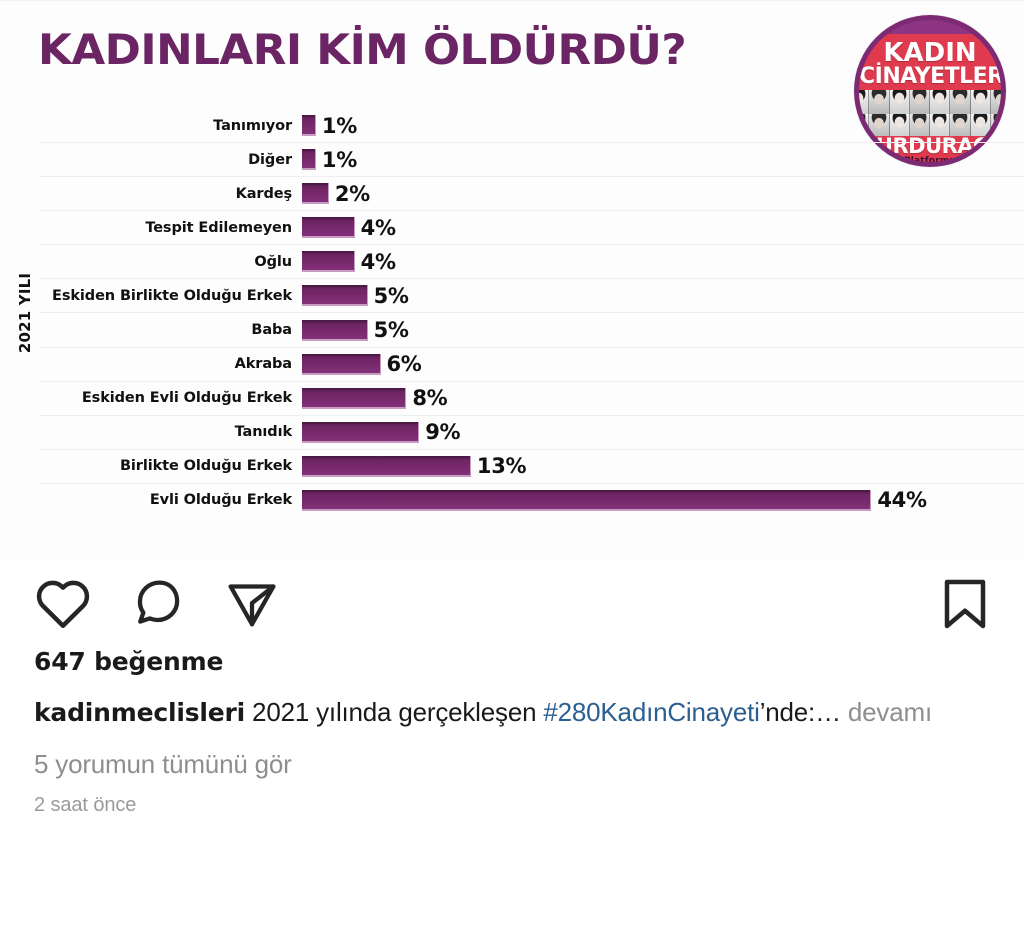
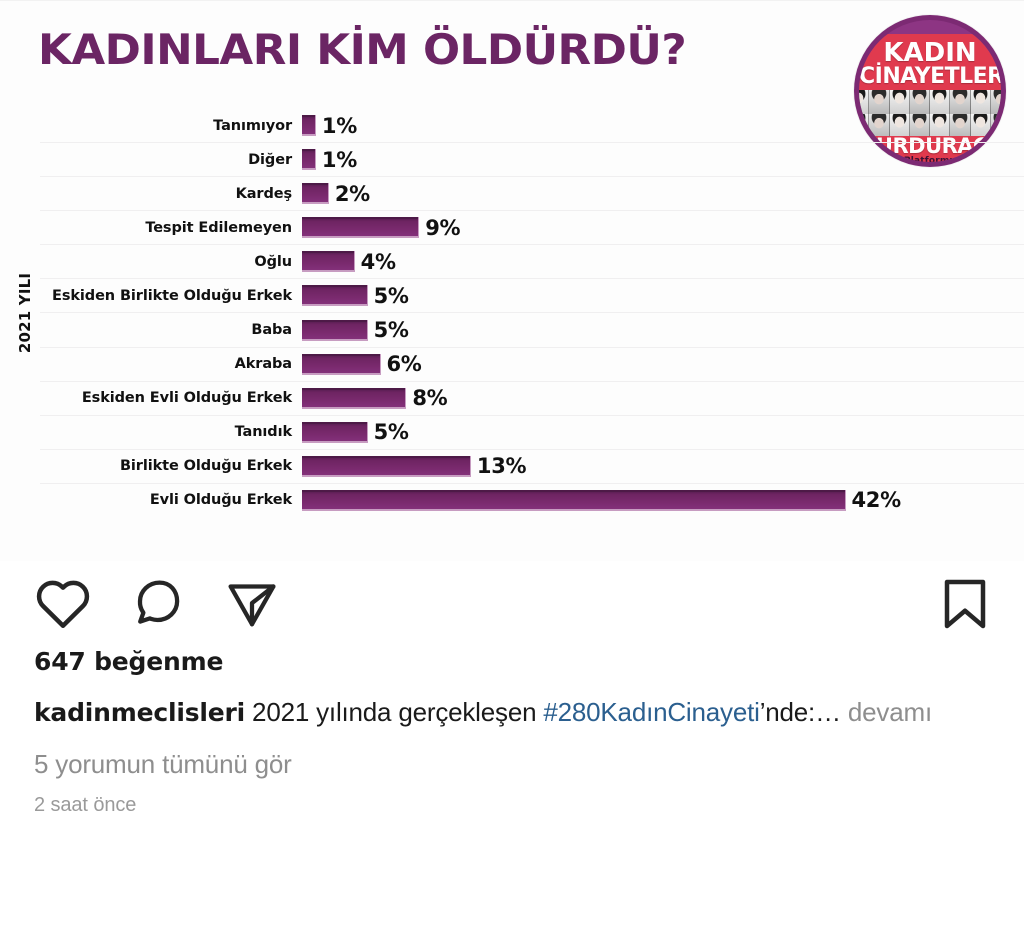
Tespit Edilemeyen: 4% -> 9%
Tanıdık: 9% -> 5%
Evli Olduğu Erkek: 44% -> 42%
